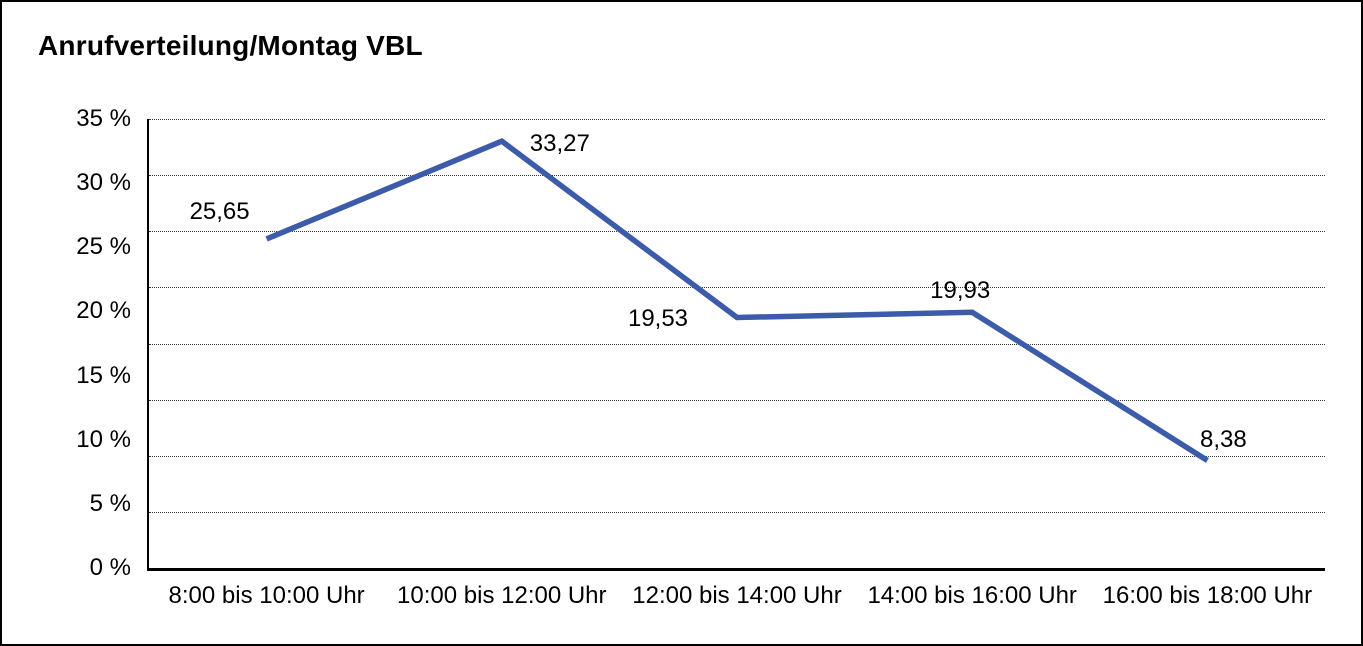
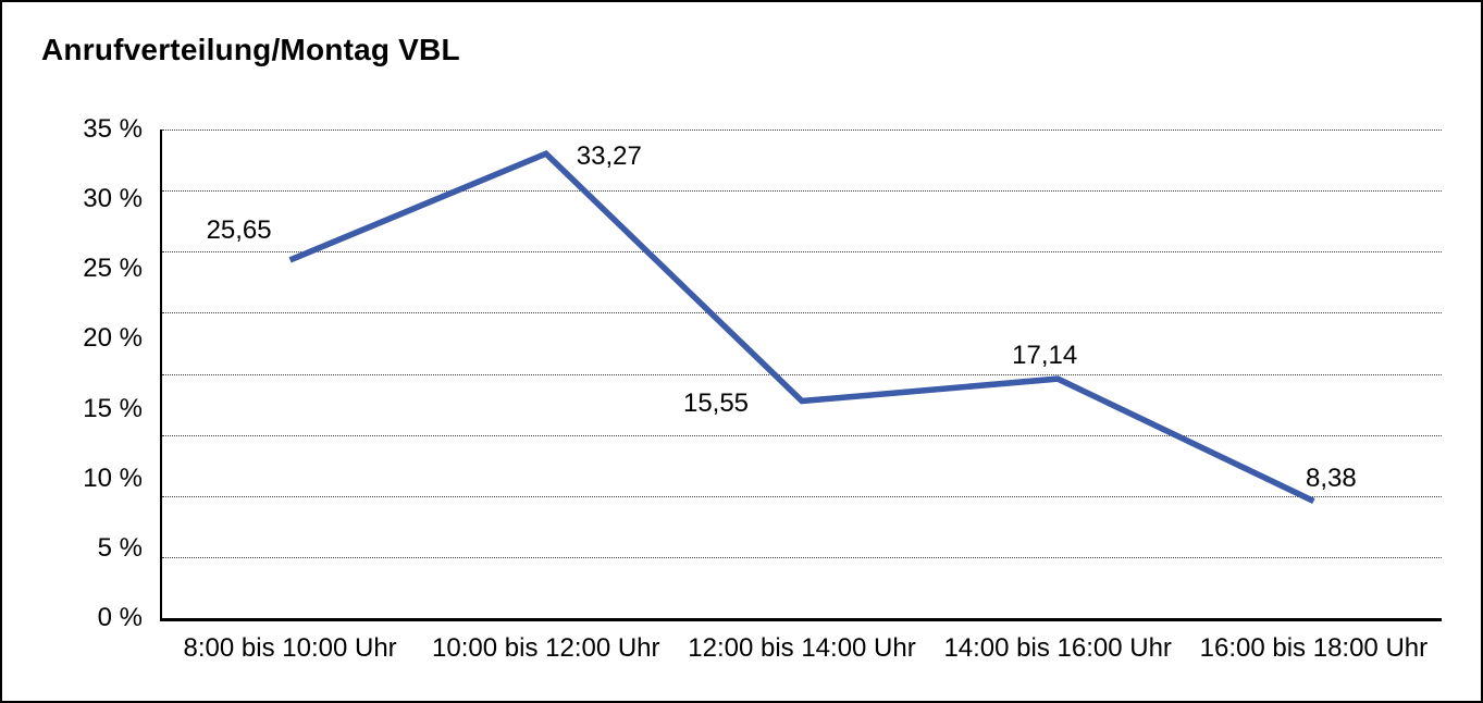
12:00 bis 14:00 Uhr: 19,53 -> 15,55
14:00 bis 16:00 Uhr: 19,93 -> 17,14
